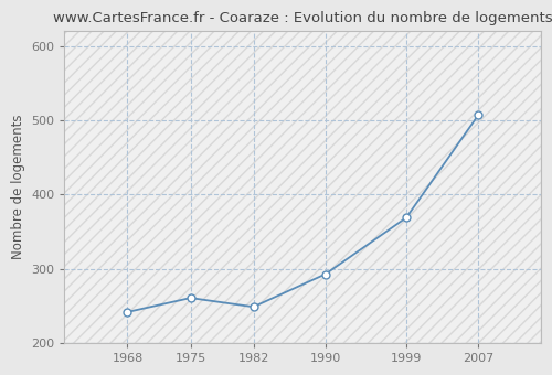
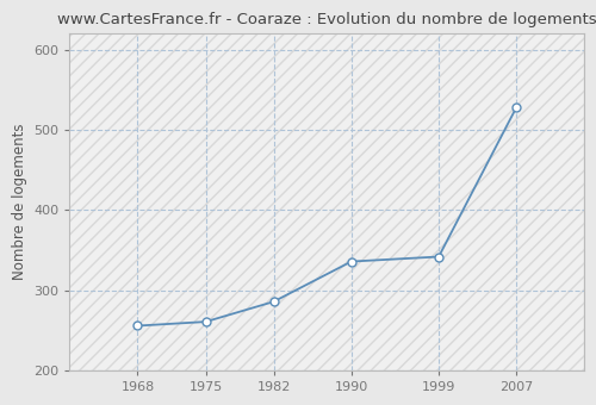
1968: 242 -> 256
1982: 249 -> 286
1990: 293 -> 336
1999: 369 -> 342
2007: 507 -> 528
